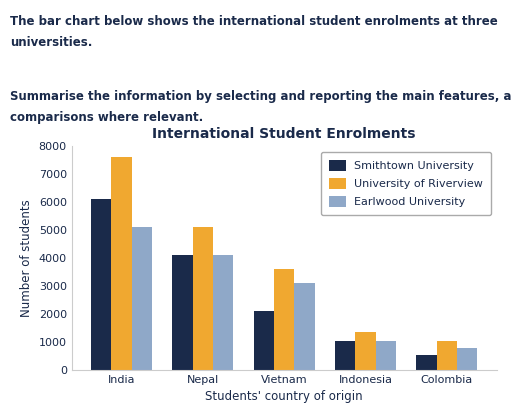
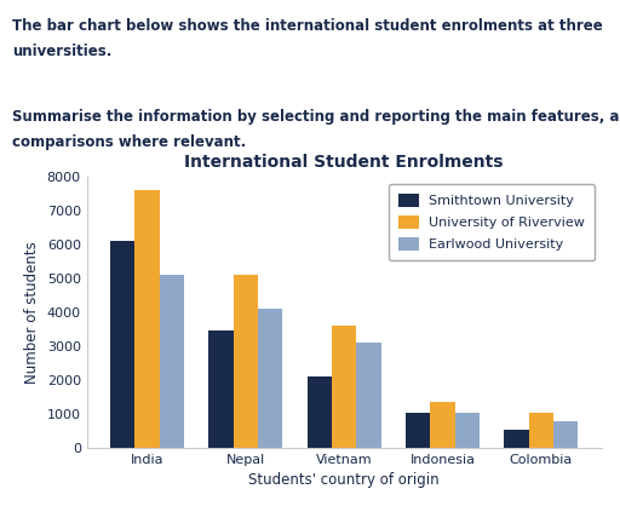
Smithtown University/Nepal: 4100 -> 3450
